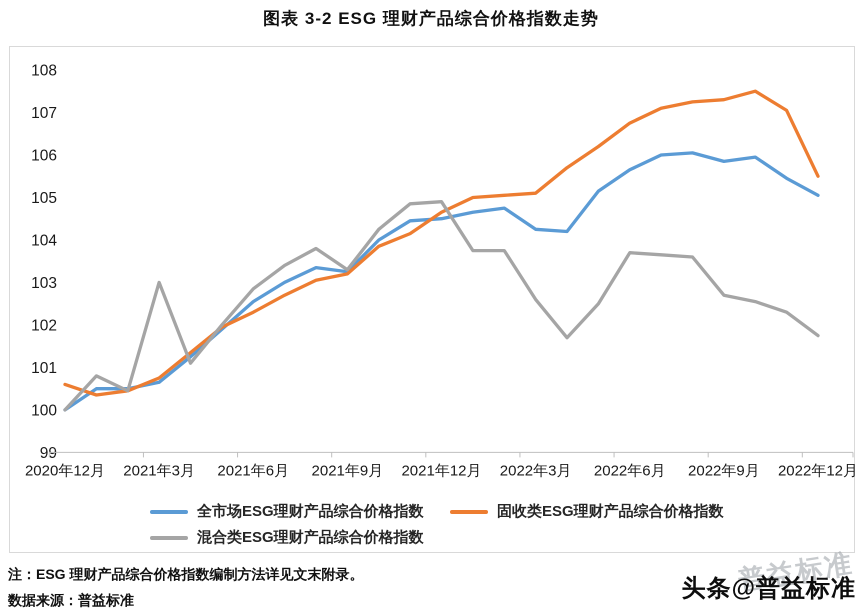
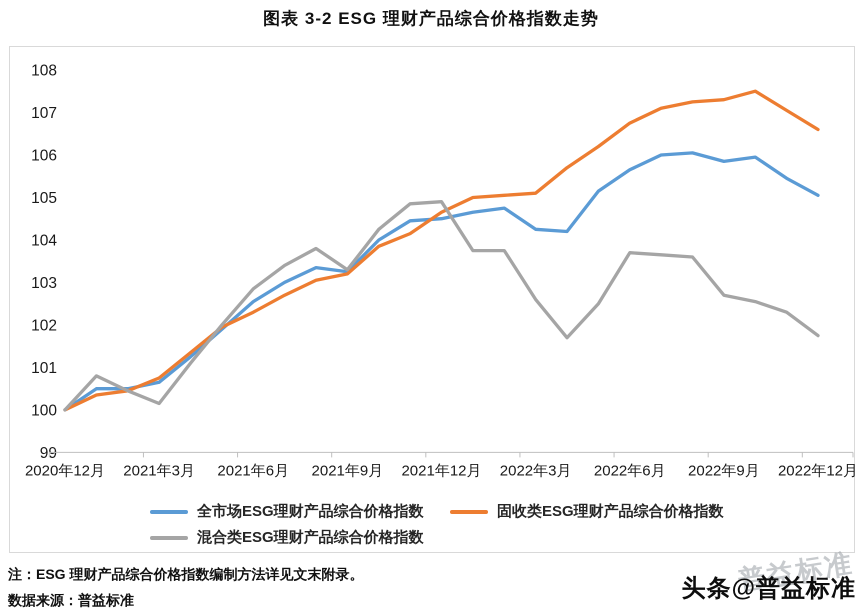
固收类ESG理财产品综合价格指数/2020年12月: 100.6 -> 100.0
混合类ESG理财产品综合价格指数/2021年3月: 103.0 -> 100.2
固收类ESG理财产品综合价格指数/2022年12月: 105.5 -> 106.6
